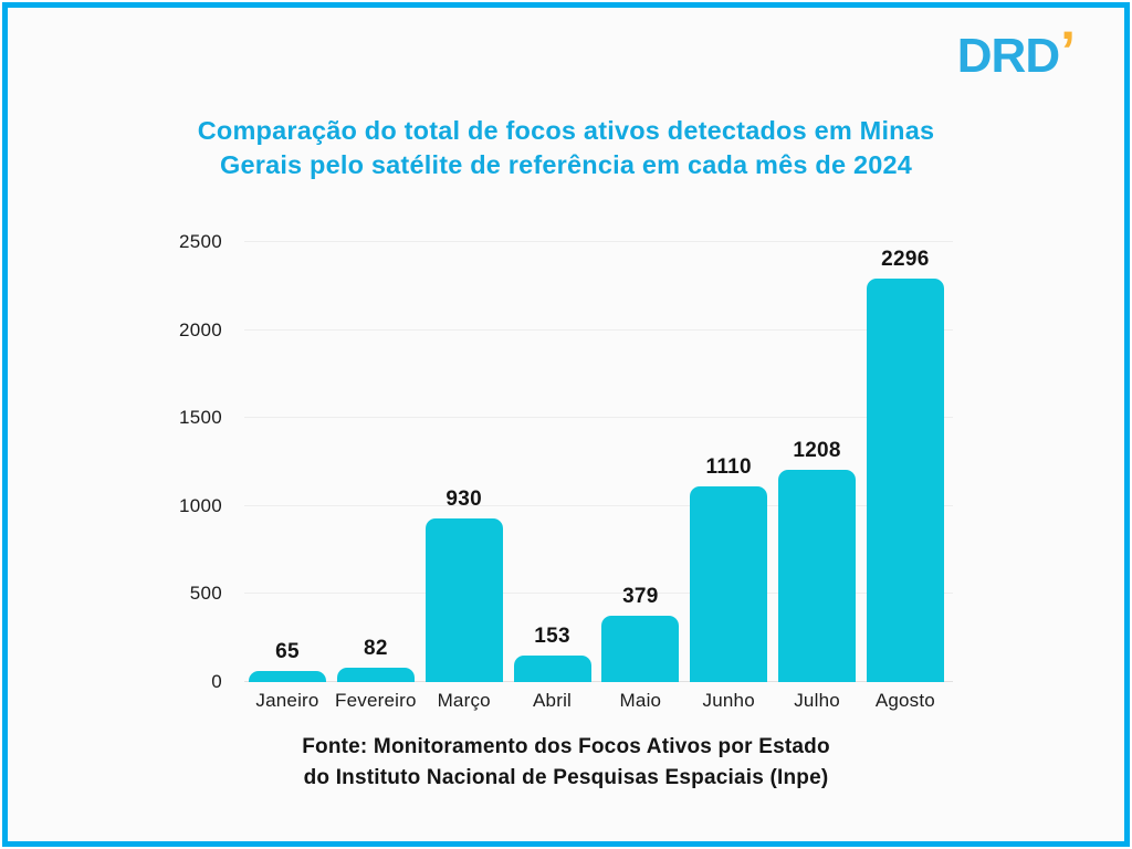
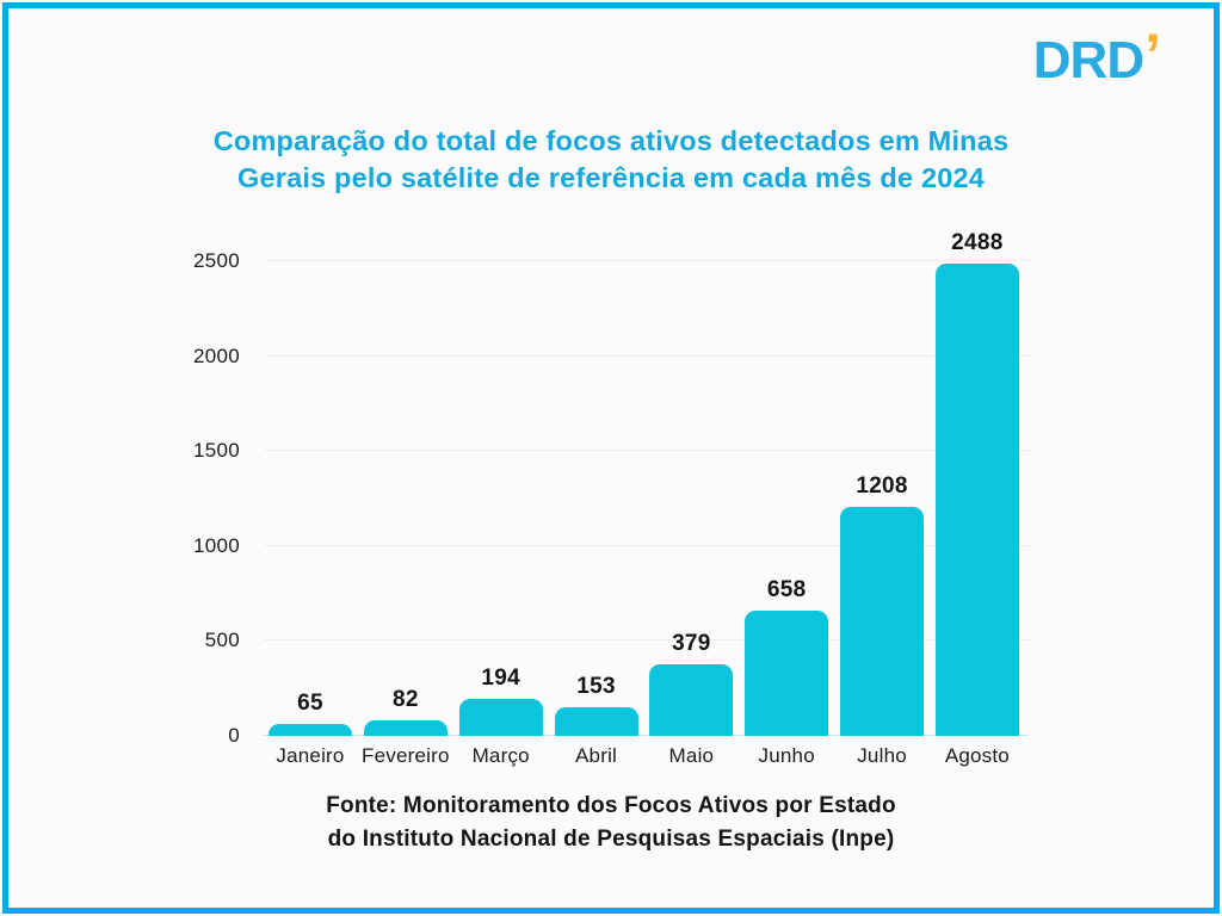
Março: 930 -> 194
Junho: 1110 -> 658
Agosto: 2296 -> 2488
